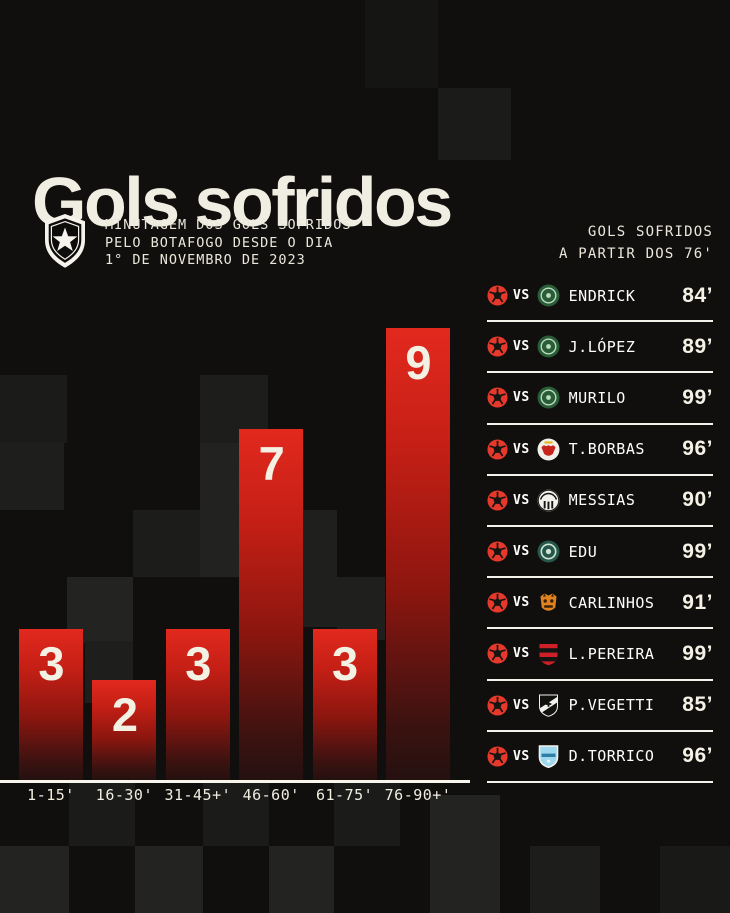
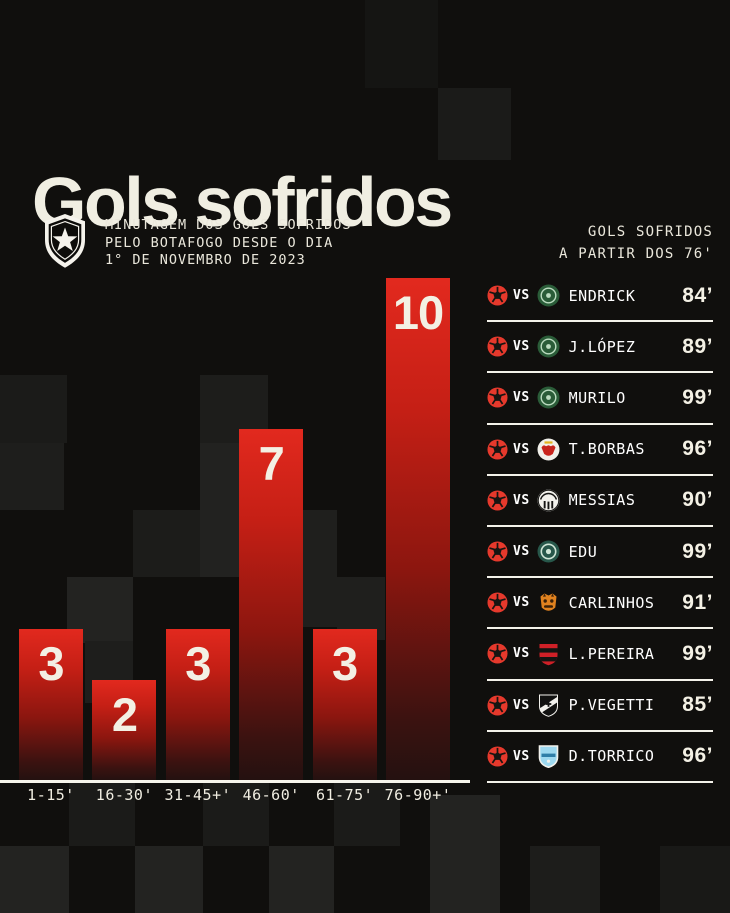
76-90+': 9 -> 10
